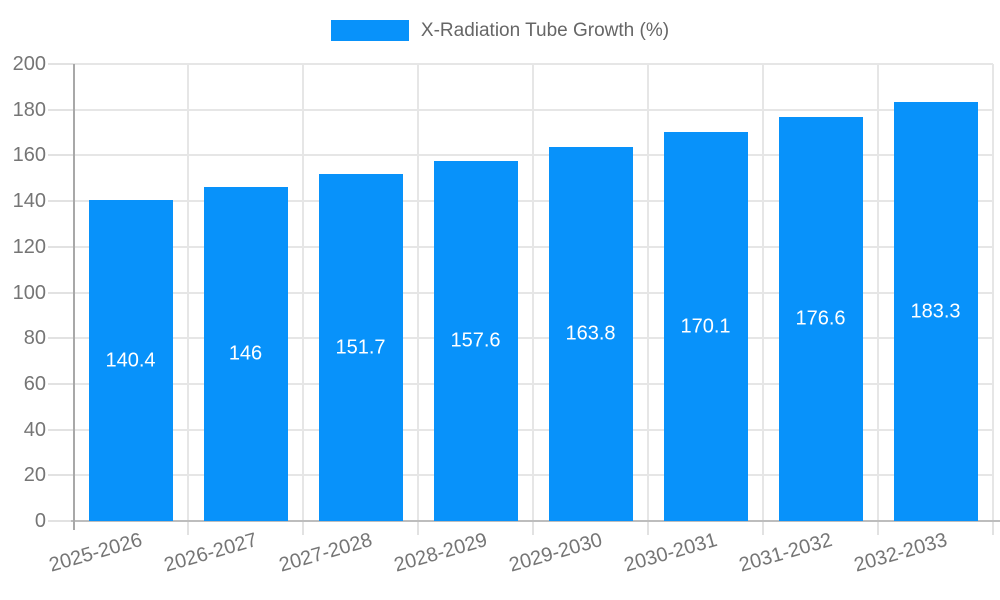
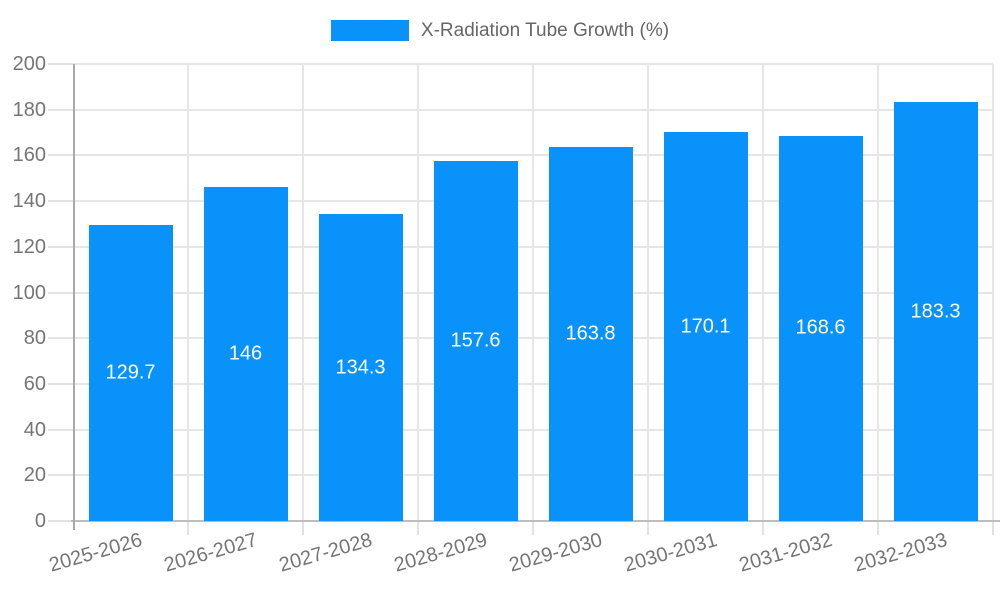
2025-2026: 140.4 -> 129.7
2027-2028: 151.7 -> 134.3
2031-2032: 176.6 -> 168.6
